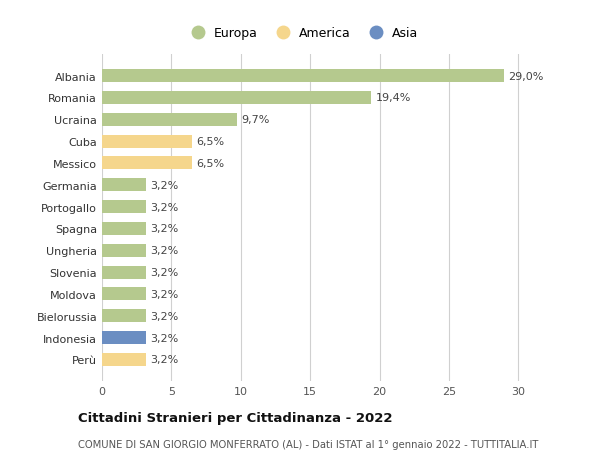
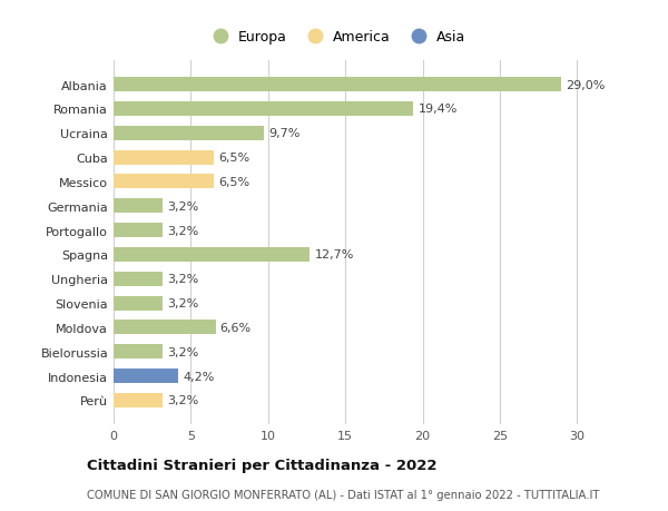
Spagna: 3,2% -> 12,7%
Moldova: 3,2% -> 6,6%
Indonesia: 3,2% -> 4,2%
